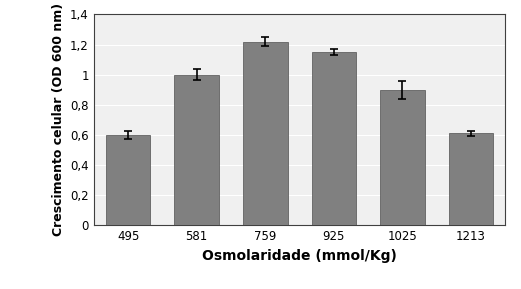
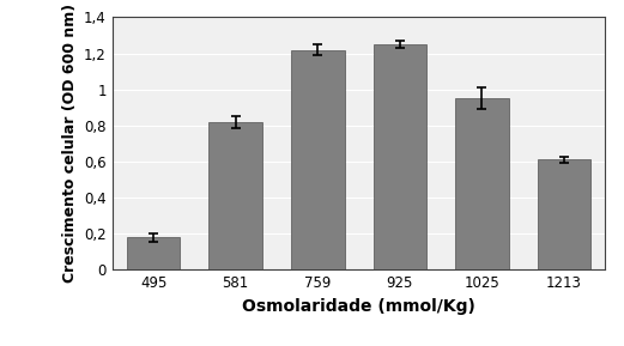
495: 0,60 -> 0,18
581: 1,00 -> 0,82
925: 1,15 -> 1,25
1025: 0,90 -> 0,95
